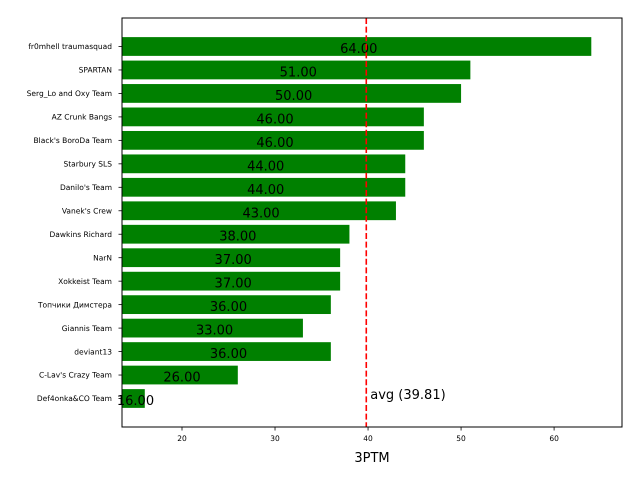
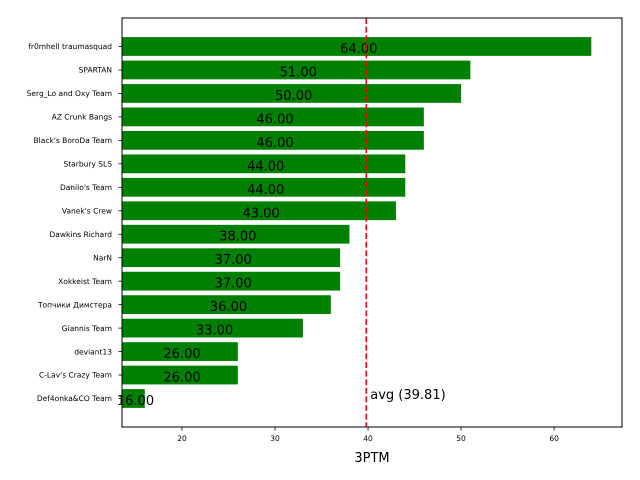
deviant13: 36.00 -> 26.00
